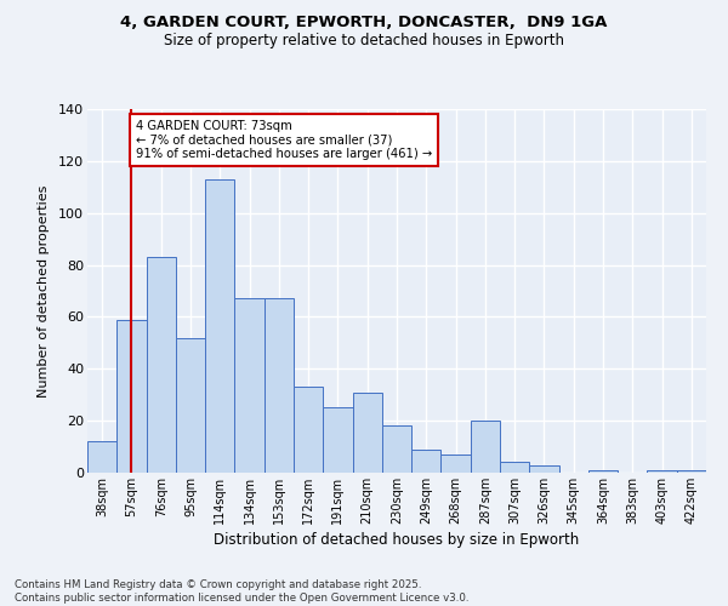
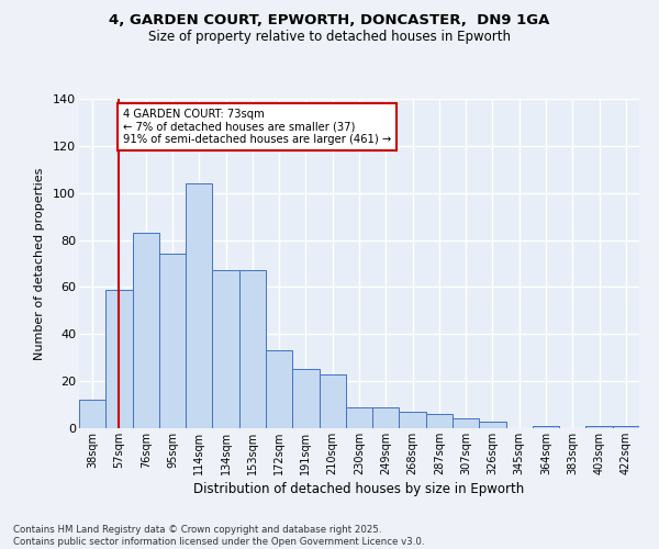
95sqm: 52 -> 74
114sqm: 113 -> 104
210sqm: 31 -> 23
230sqm: 18 -> 9
287sqm: 20 -> 6
